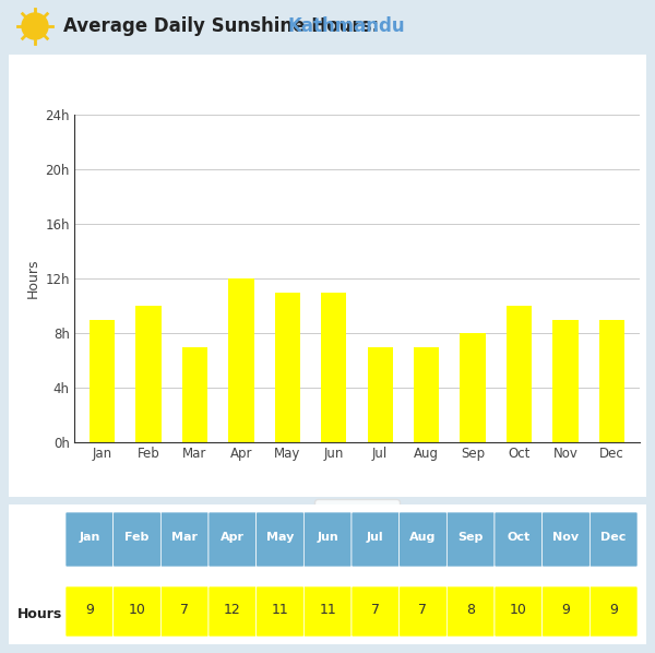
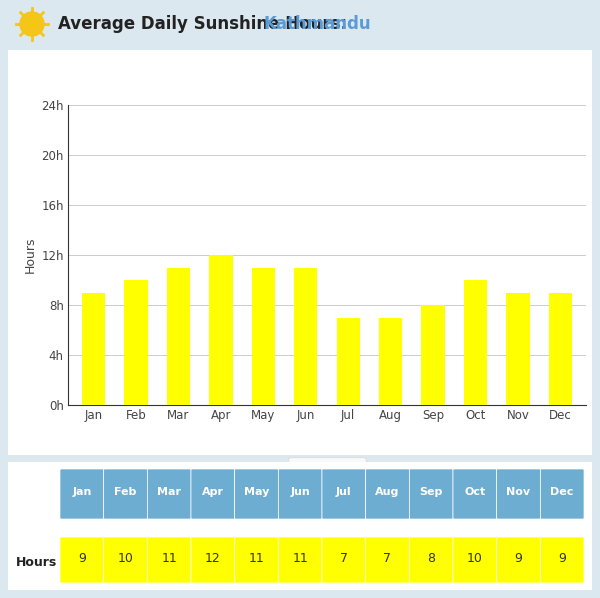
Mar: 7 -> 11
